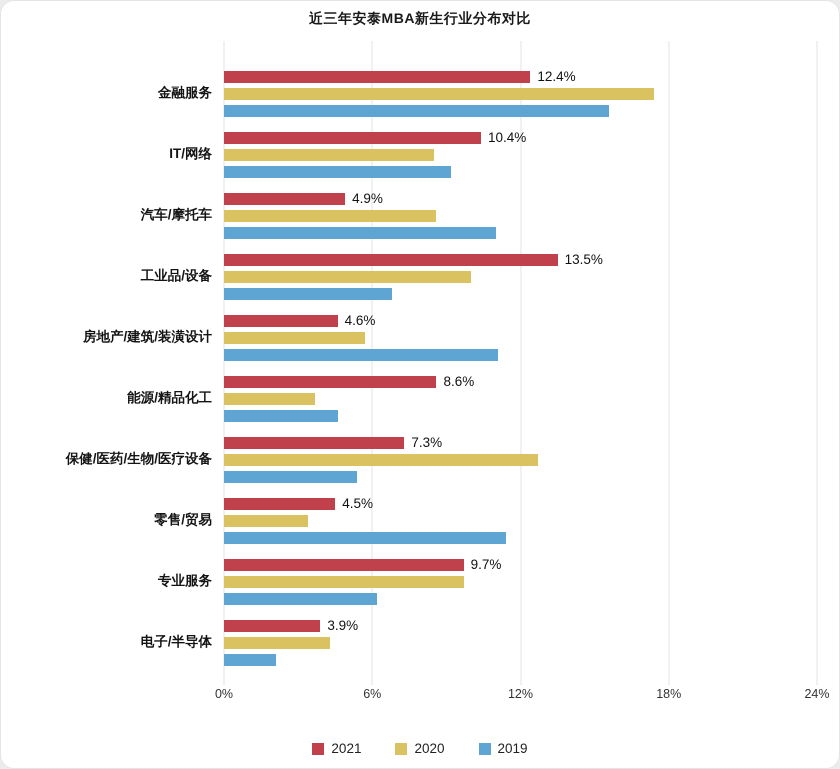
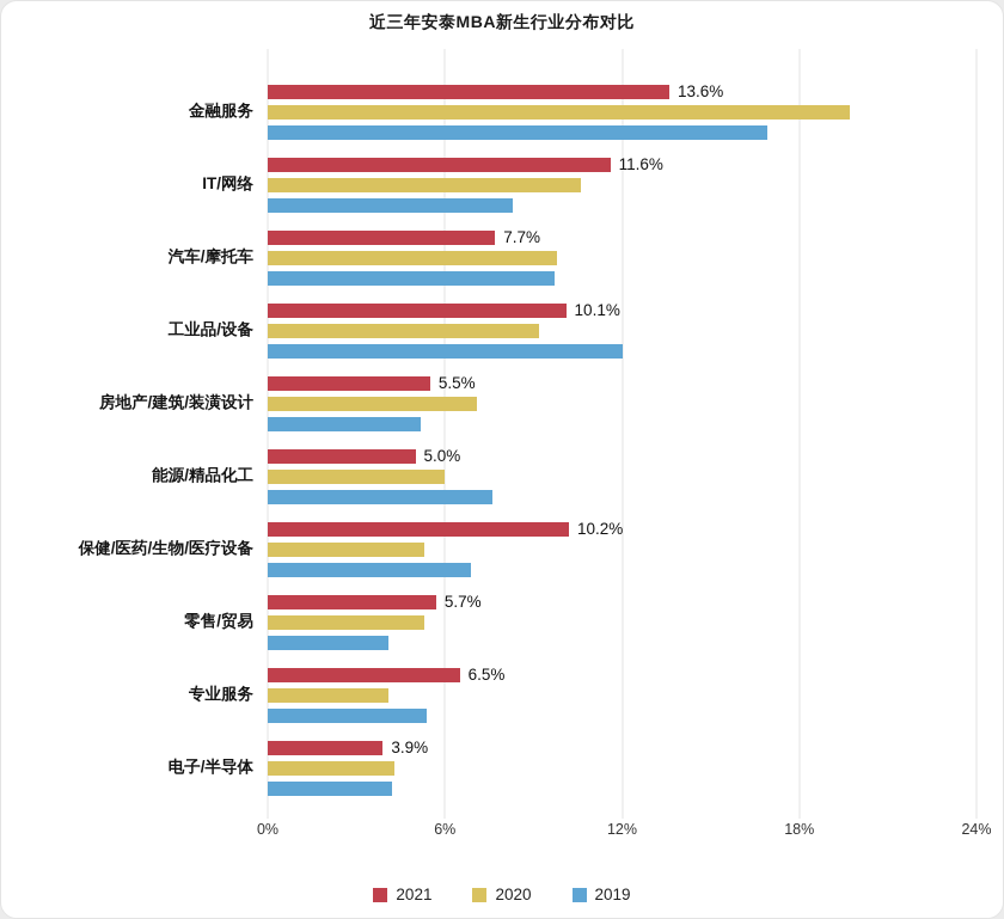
2021/金融服务: 12.4% -> 13.6%
2020/金融服务: 17.4% -> 19.7%
2019/金融服务: 15.6% -> 16.9%
2021/IT/网络: 10.4% -> 11.6%
2020/IT/网络: 8.5% -> 10.6%
2019/IT/网络: 9.2% -> 8.3%
2021/汽车/摩托车: 4.9% -> 7.7%
2020/汽车/摩托车: 8.6% -> 9.8%
2019/汽车/摩托车: 11.0% -> 9.7%
2021/工业品/设备: 13.5% -> 10.1%
2020/工业品/设备: 10.0% -> 9.2%
2019/工业品/设备: 6.8% -> 12.0%
2021/房地产/建筑/装潢设计: 4.6% -> 5.5%
2020/房地产/建筑/装潢设计: 5.7% -> 7.1%
2019/房地产/建筑/装潢设计: 11.1% -> 5.2%
2021/能源/精品化工: 8.6% -> 5.0%
2020/能源/精品化工: 3.7% -> 6.0%
2019/能源/精品化工: 4.6% -> 7.6%
2021/保健/医药/生物/医疗设备: 7.3% -> 10.2%
2020/保健/医药/生物/医疗设备: 12.7% -> 5.3%
2019/保健/医药/生物/医疗设备: 5.4% -> 6.9%
2021/零售/贸易: 4.5% -> 5.7%
2020/零售/贸易: 3.4% -> 5.3%
2019/零售/贸易: 11.4% -> 4.1%
2021/专业服务: 9.7% -> 6.5%
2020/专业服务: 9.7% -> 4.1%
2019/专业服务: 6.2% -> 5.4%
2019/电子/半导体: 2.1% -> 4.2%
